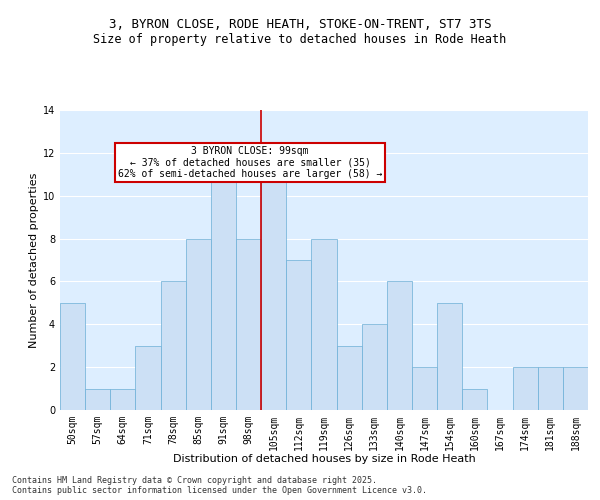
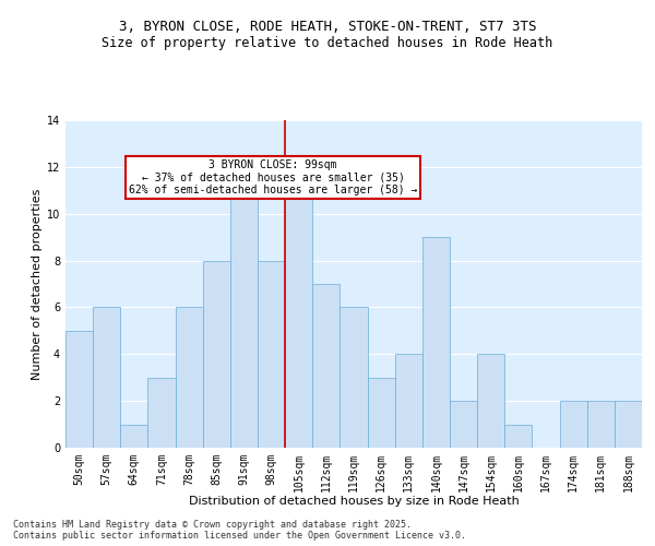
57sqm: 1 -> 6
119sqm: 8 -> 6
140sqm: 6 -> 9
154sqm: 5 -> 4
